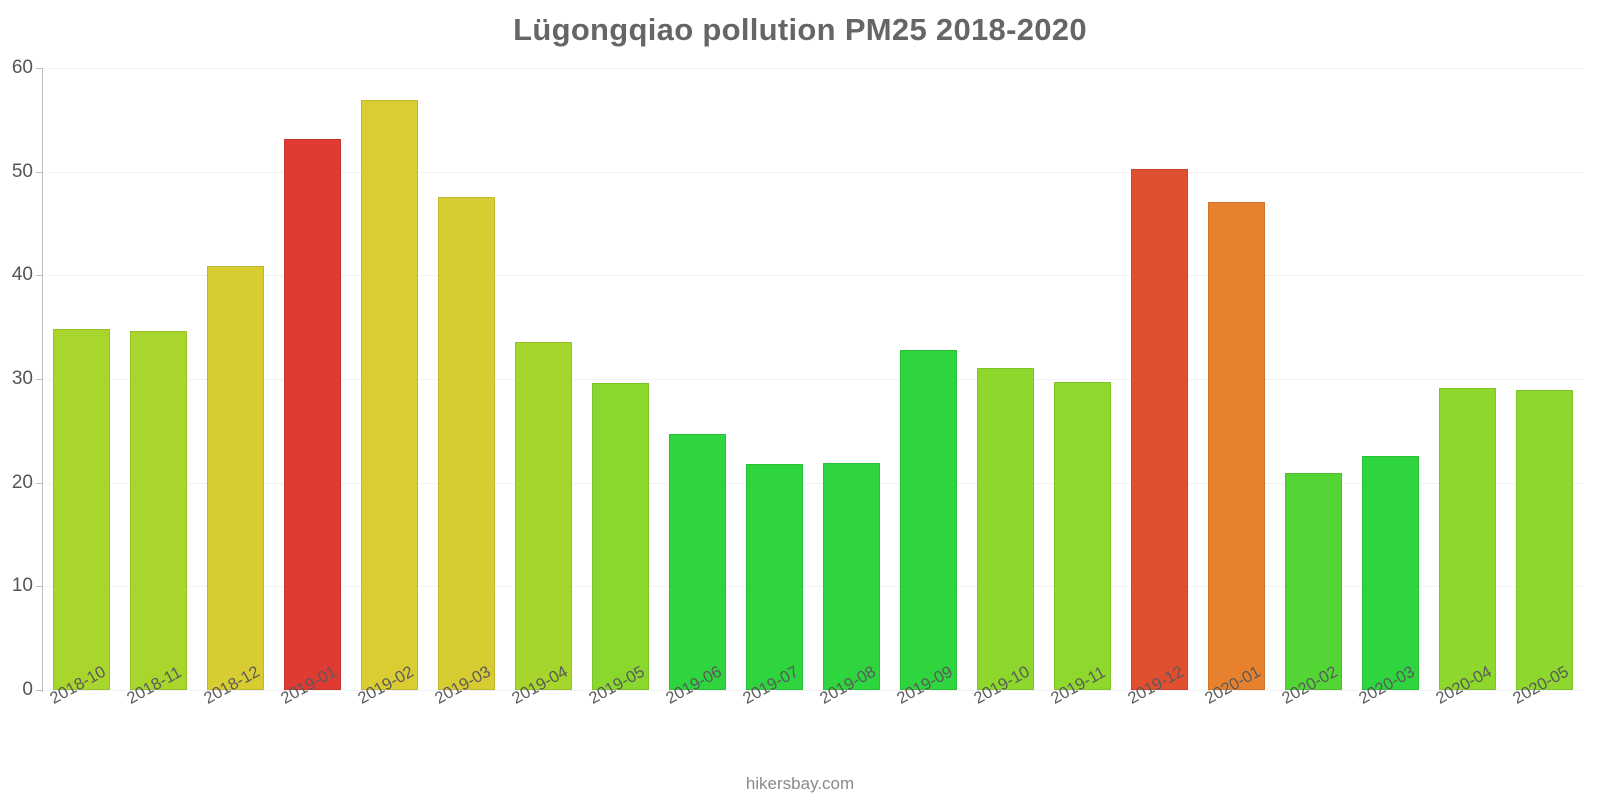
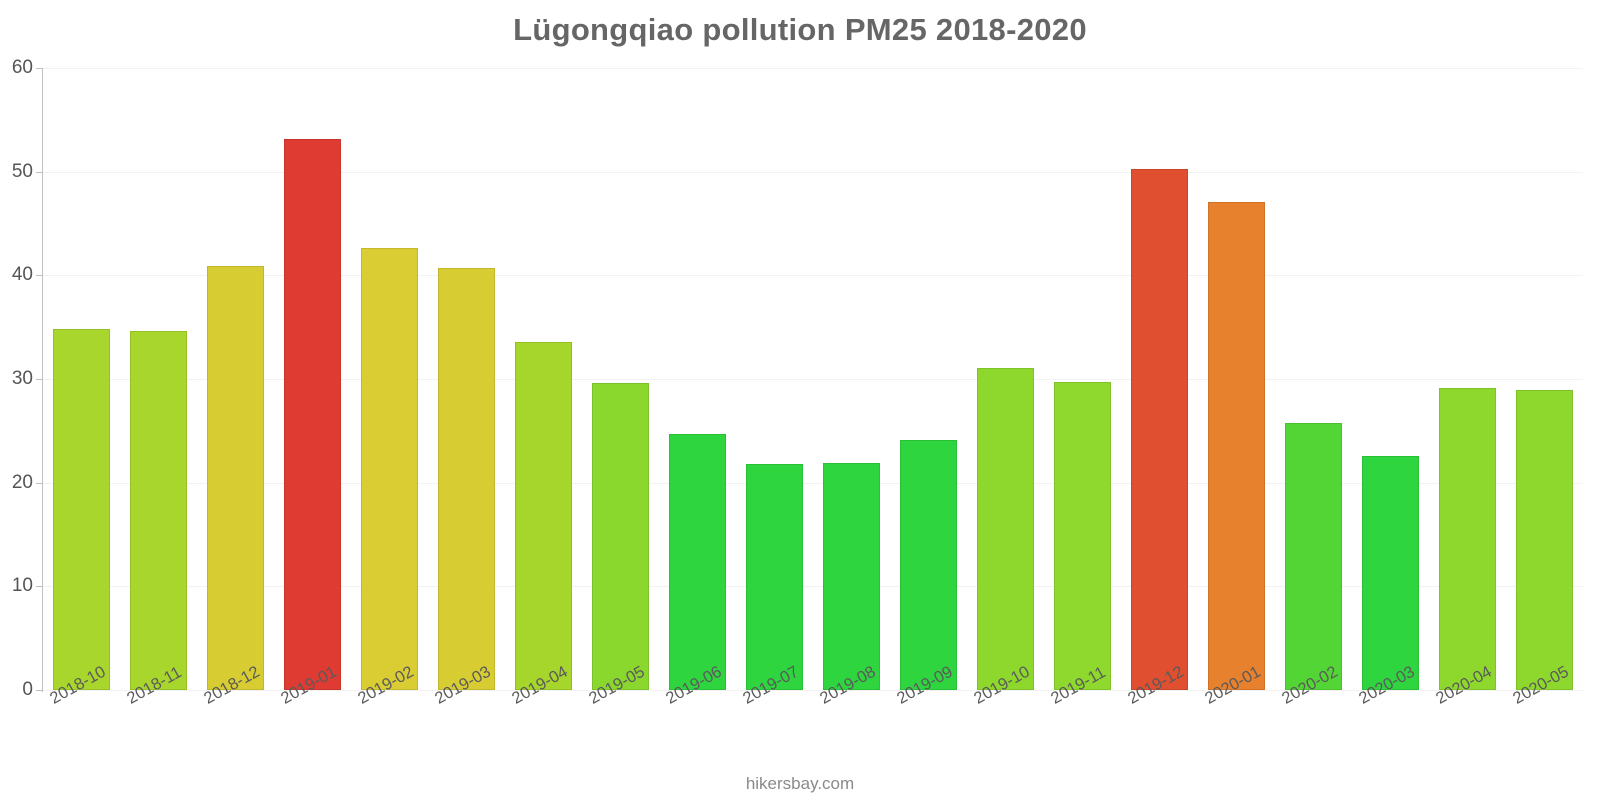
2019-02: 56.9 -> 42.6
2019-03: 47.6 -> 40.7
2019-09: 32.8 -> 24.1
2020-02: 20.9 -> 25.8
